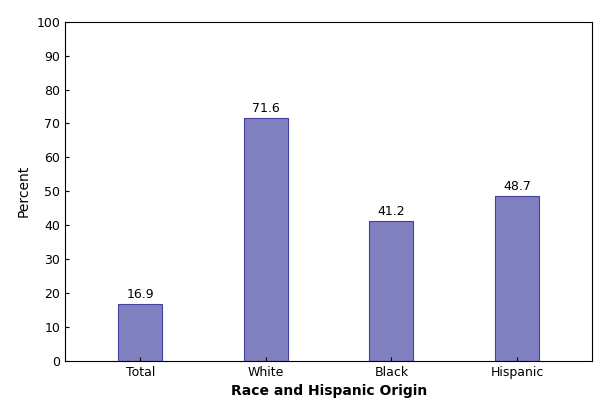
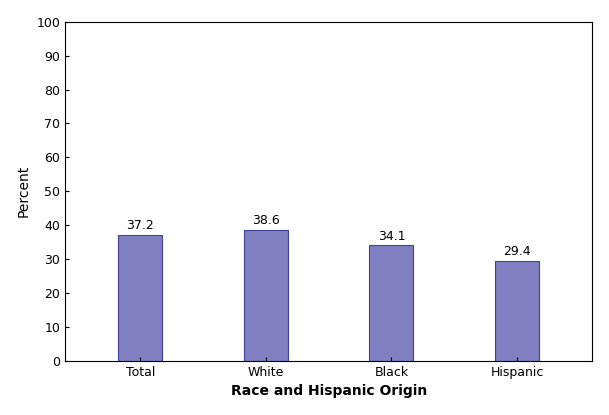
Total: 16.9 -> 37.2
White: 71.6 -> 38.6
Black: 41.2 -> 34.1
Hispanic: 48.7 -> 29.4
